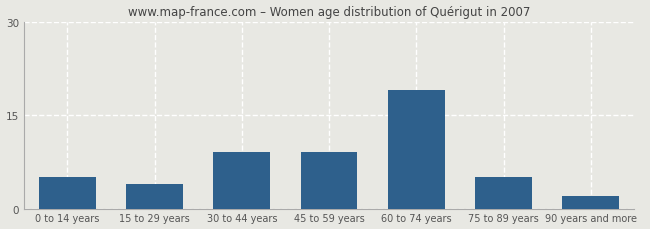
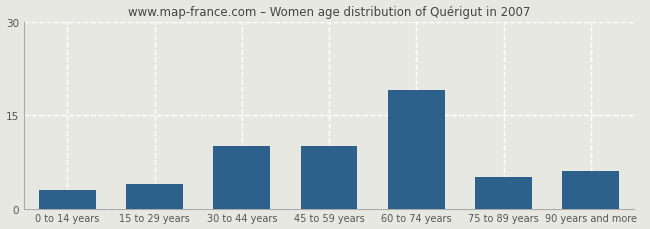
0 to 14 years: 5 -> 3
30 to 44 years: 9 -> 10
45 to 59 years: 9 -> 10
90 years and more: 2 -> 6
